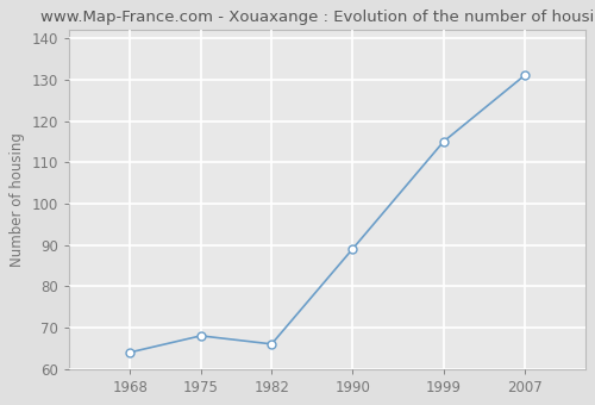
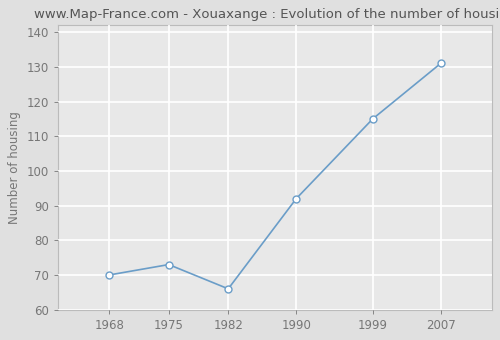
1968: 64 -> 70
1975: 68 -> 73
1990: 89 -> 92
